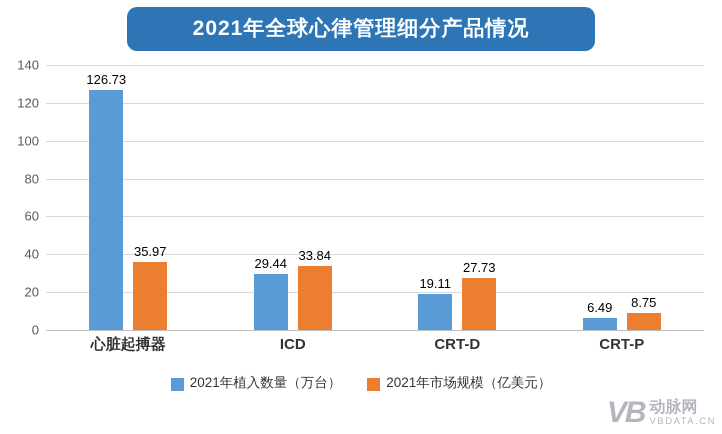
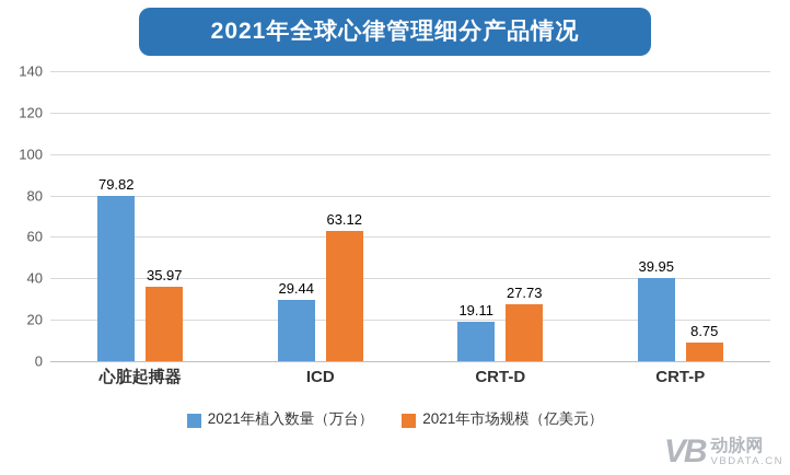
2021年植入数量（万台）/心脏起搏器: 126.73 -> 79.82
2021年市场规模（亿美元）/ICD: 33.84 -> 63.12
2021年植入数量（万台）/CRT-P: 6.49 -> 39.95
